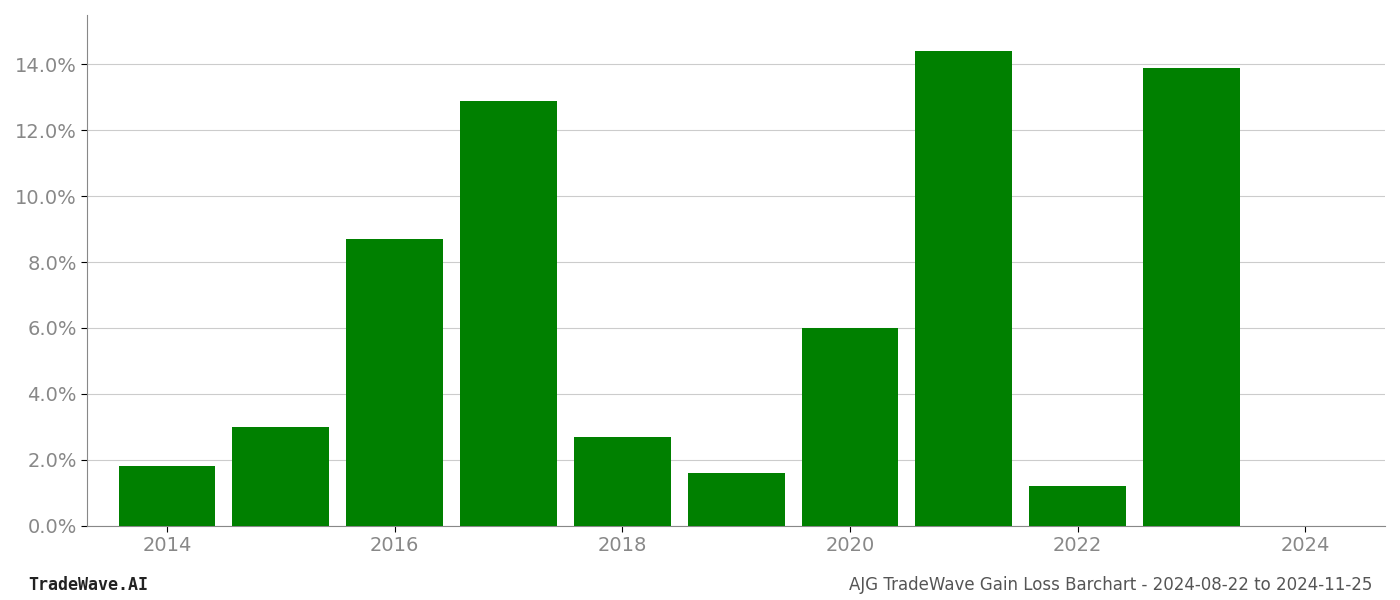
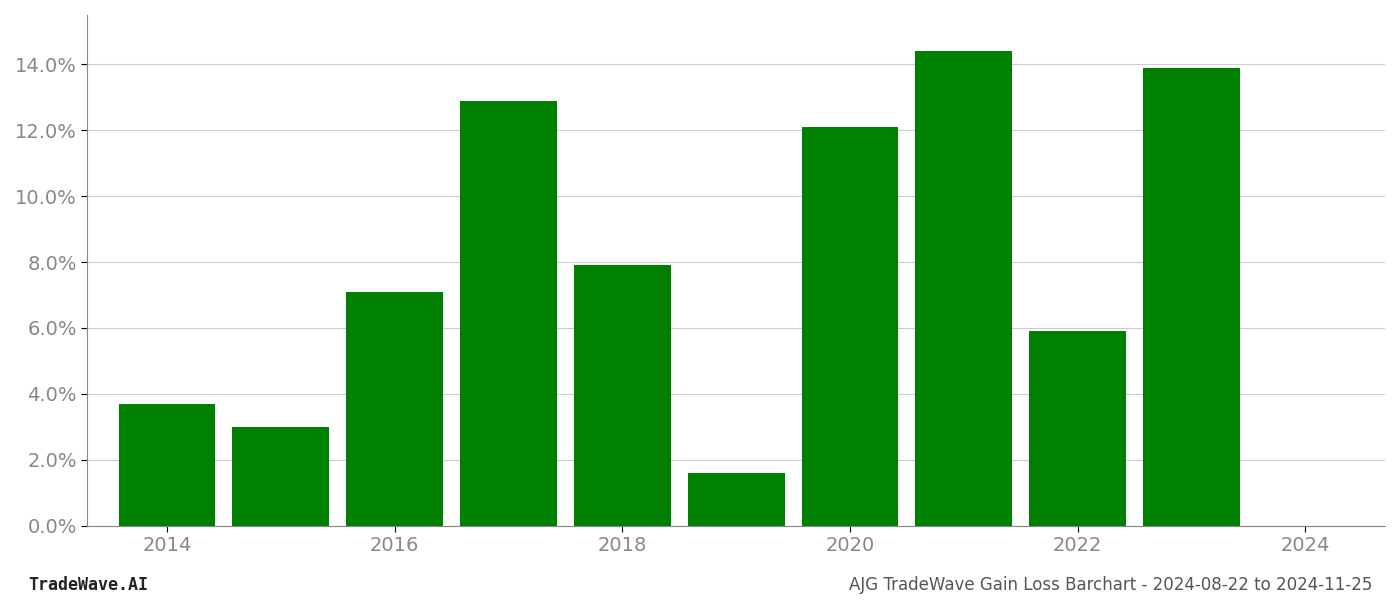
2014: 1.8% -> 3.7%
2016: 8.7% -> 7.1%
2018: 2.7% -> 7.9%
2020: 6.0% -> 12.1%
2022: 1.2% -> 5.9%
